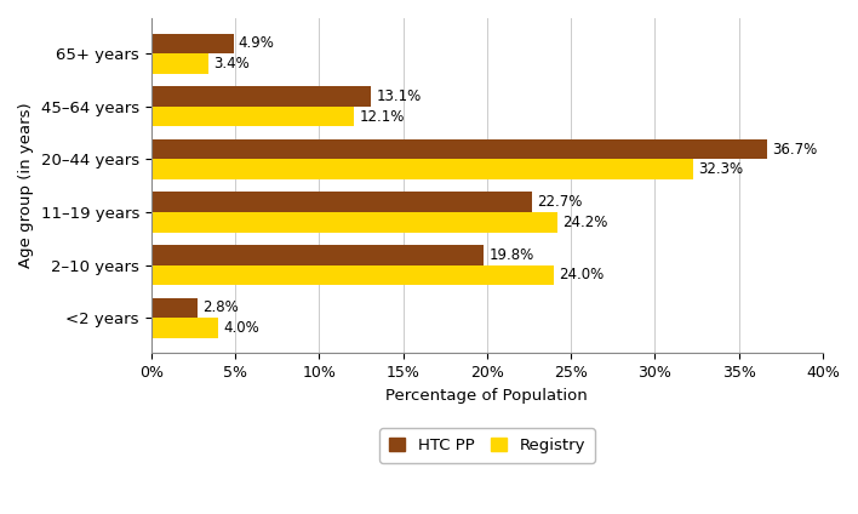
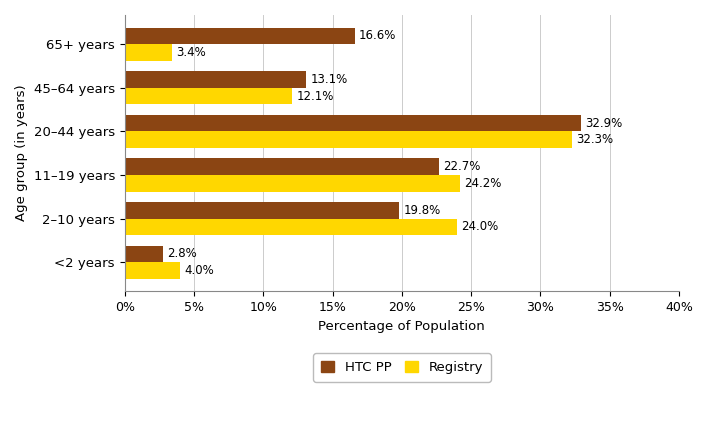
HTC PP/65+ years: 4.9% -> 16.6%
HTC PP/20–44 years: 36.7% -> 32.9%
